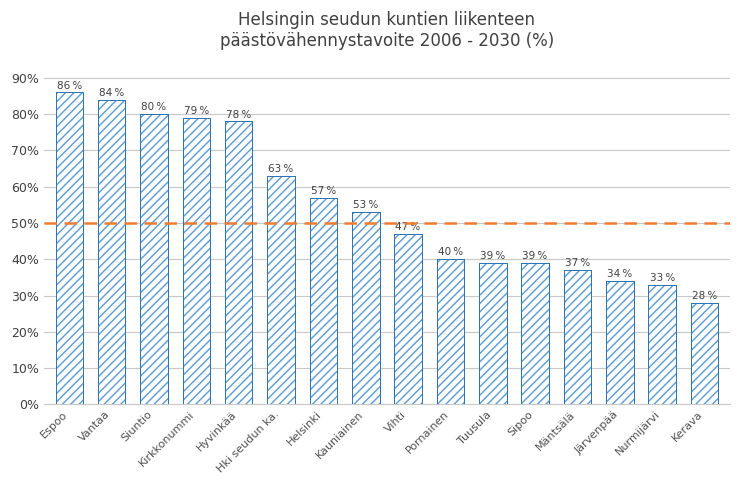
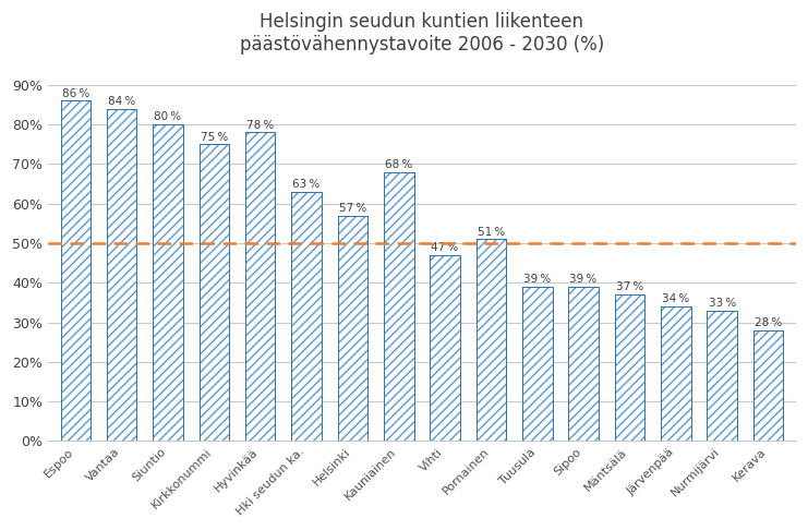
Kirkkonummi: 79 -> 75
Kauniainen: 53 -> 68
Pornainen: 40 -> 51
